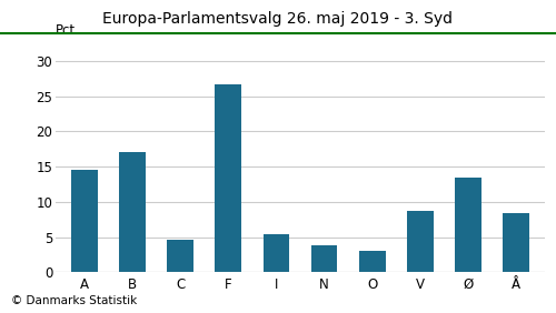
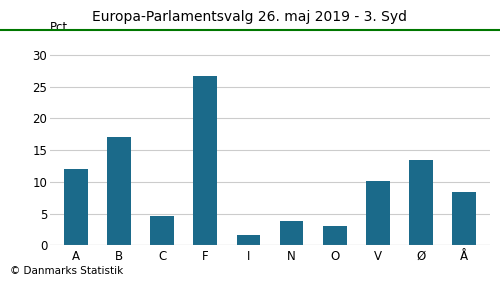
A: 14.6 -> 12.1
I: 5.4 -> 1.6
V: 8.8 -> 10.2
